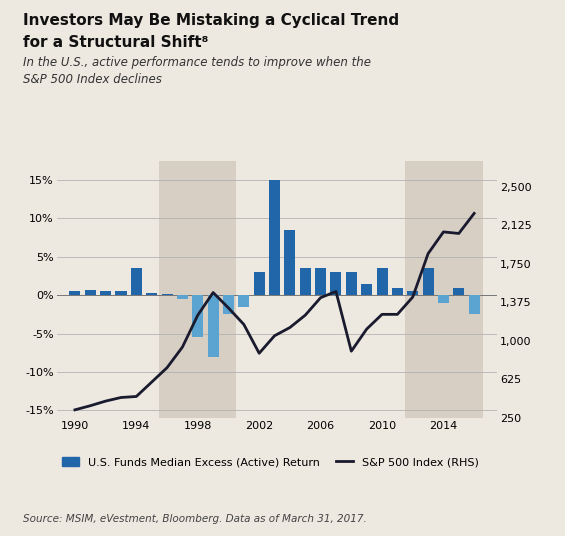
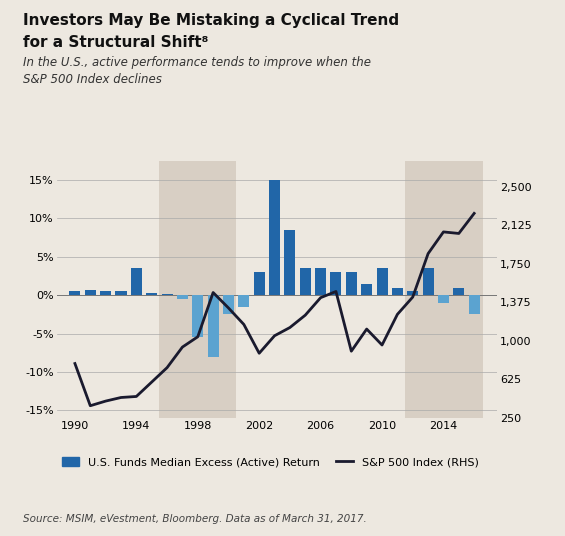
S&P 500 Index (RHS)/1990: 330 -> 780
S&P 500 Index (RHS)/1998: 1,250 -> 1,040
S&P 500 Index (RHS)/2010: 1,260 -> 960
